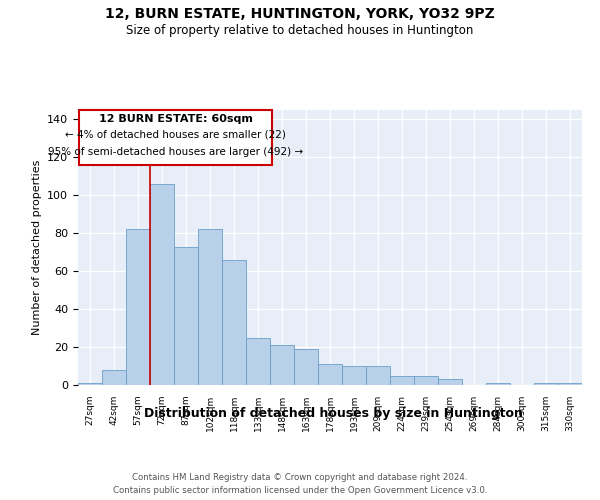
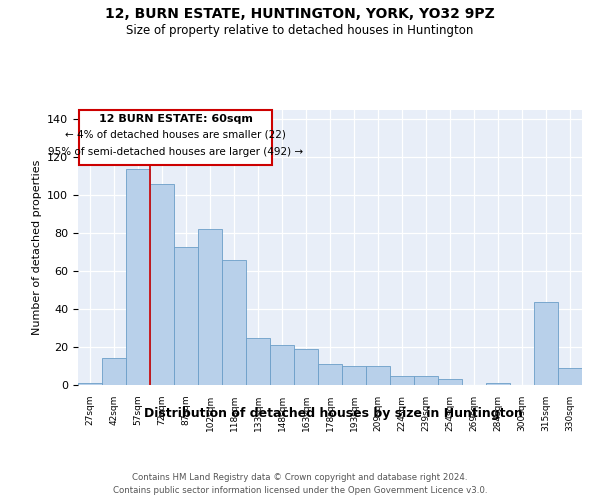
42sqm: 8 -> 14
57sqm: 82 -> 114
315sqm: 1 -> 44
330sqm: 1 -> 9
